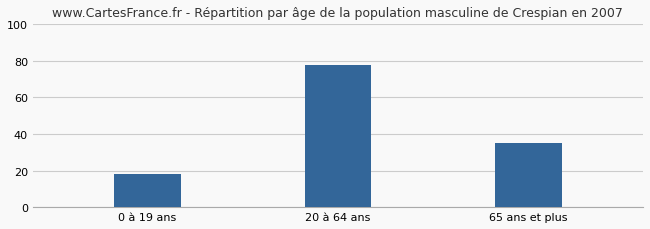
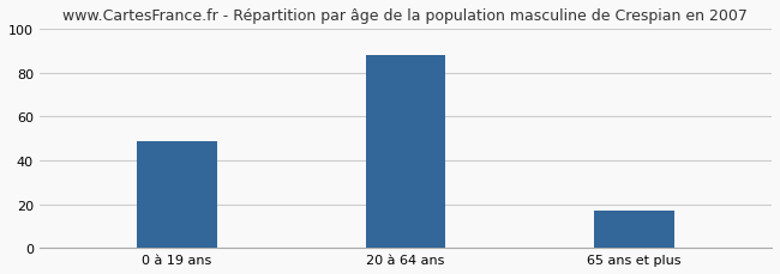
0 à 19 ans: 18 -> 49
20 à 64 ans: 78 -> 88
65 ans et plus: 35 -> 17
